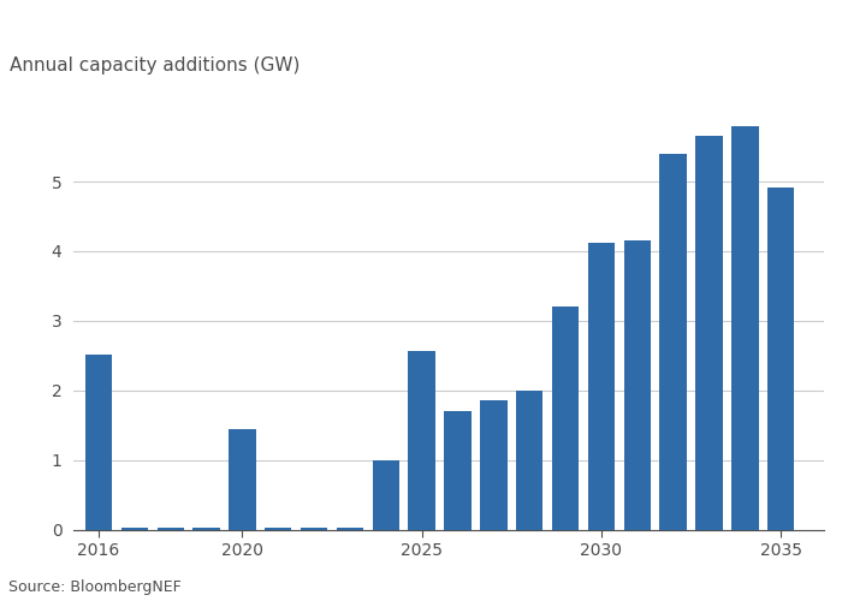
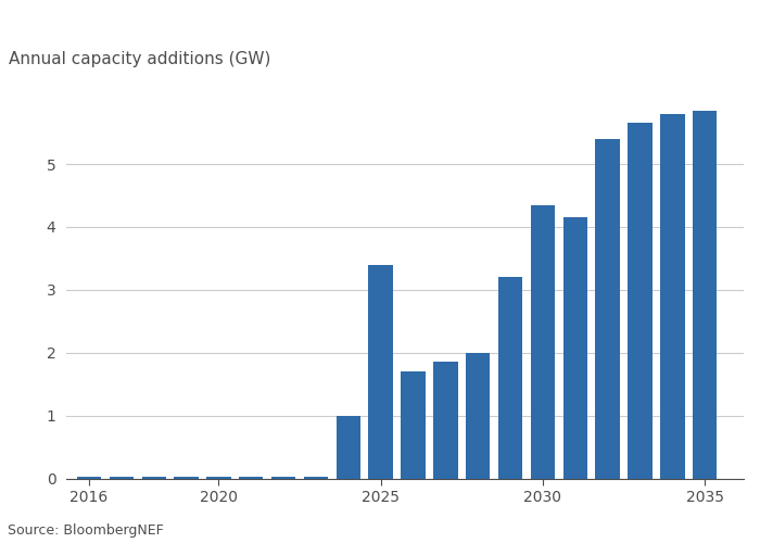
2016: 2.52 -> 0.03
2020: 1.44 -> 0.03
2025: 2.56 -> 3.40
2030: 4.12 -> 4.35
2035: 4.92 -> 5.85
